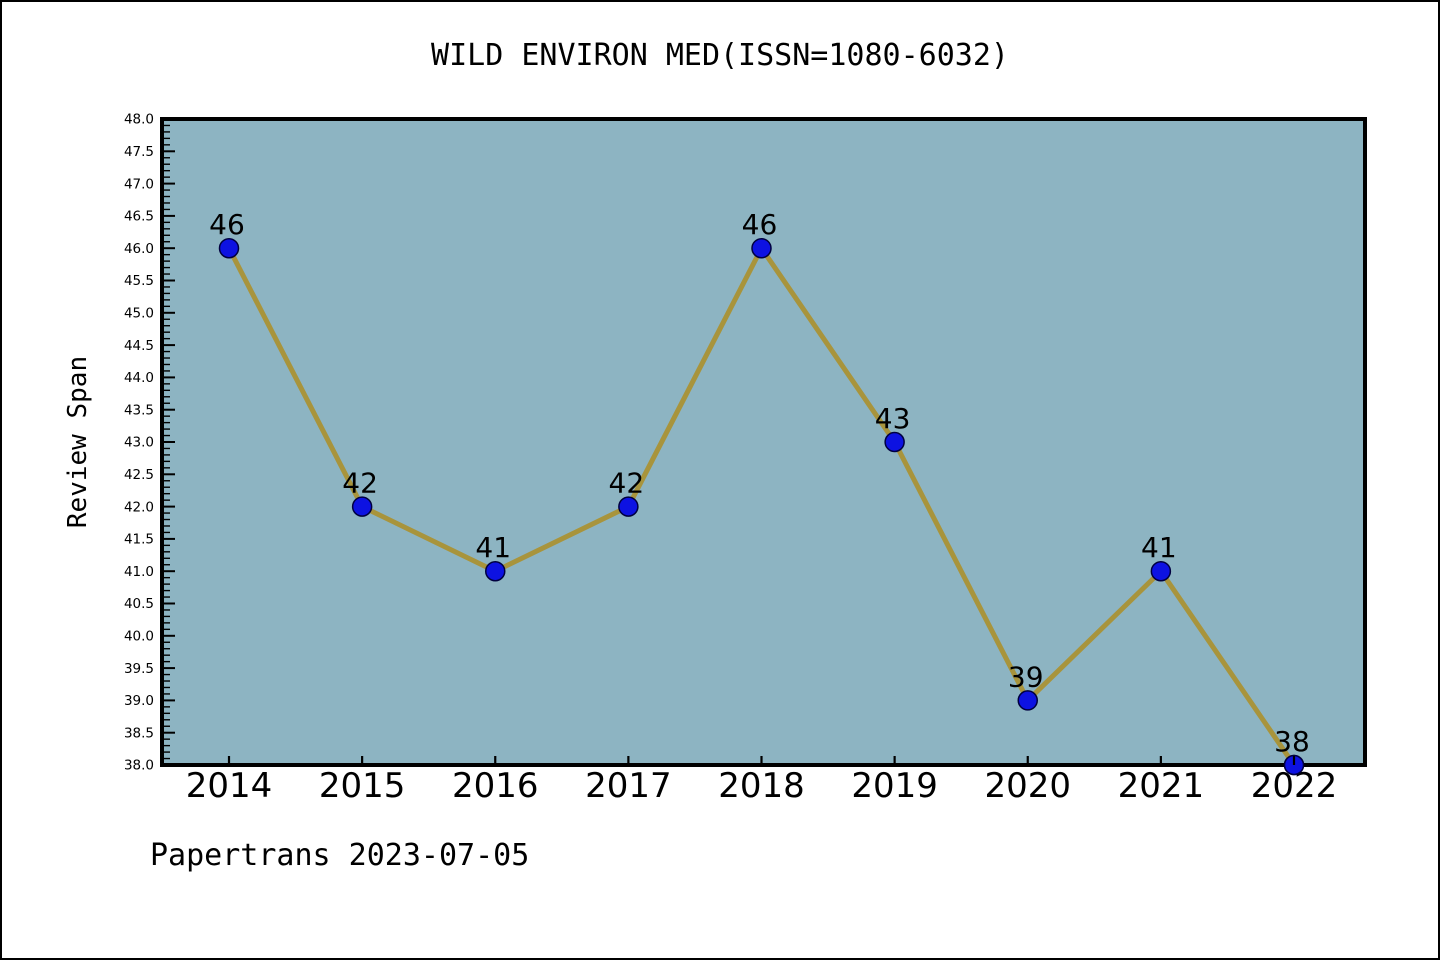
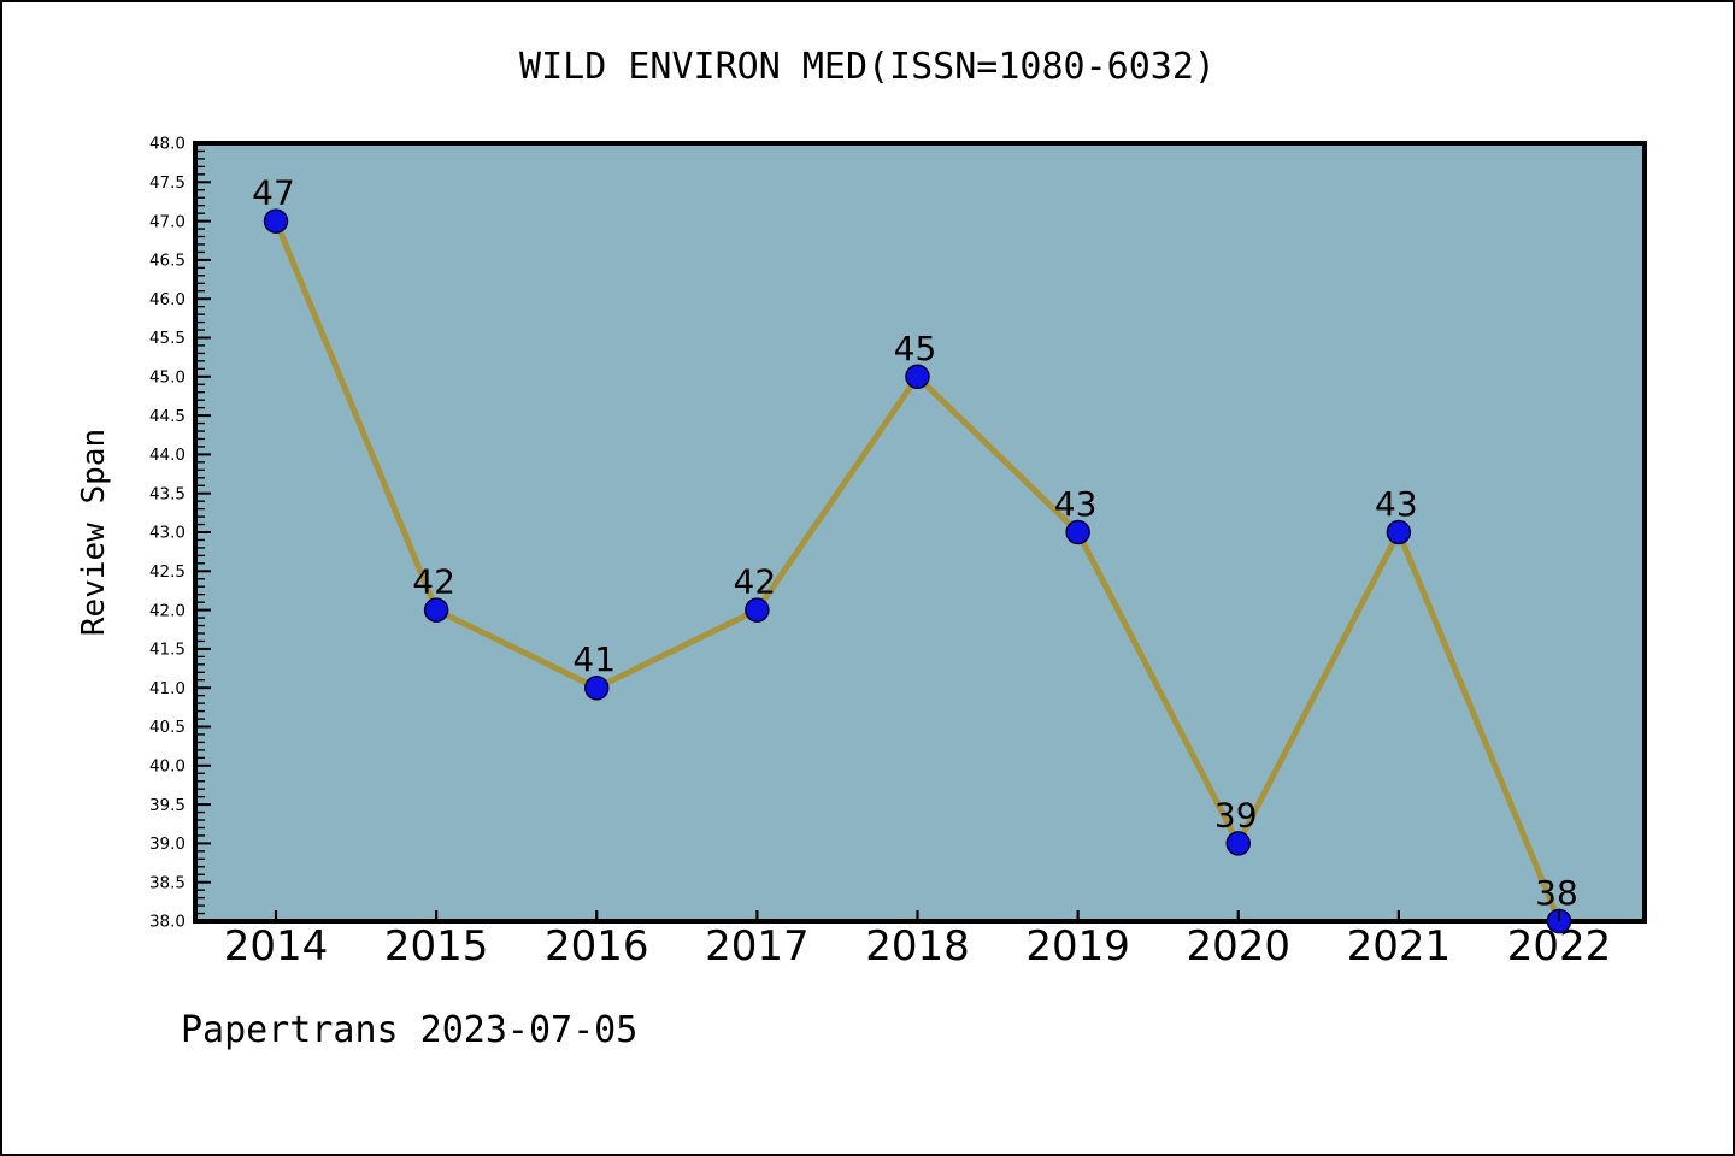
2014: 46 -> 47
2018: 46 -> 45
2021: 41 -> 43
